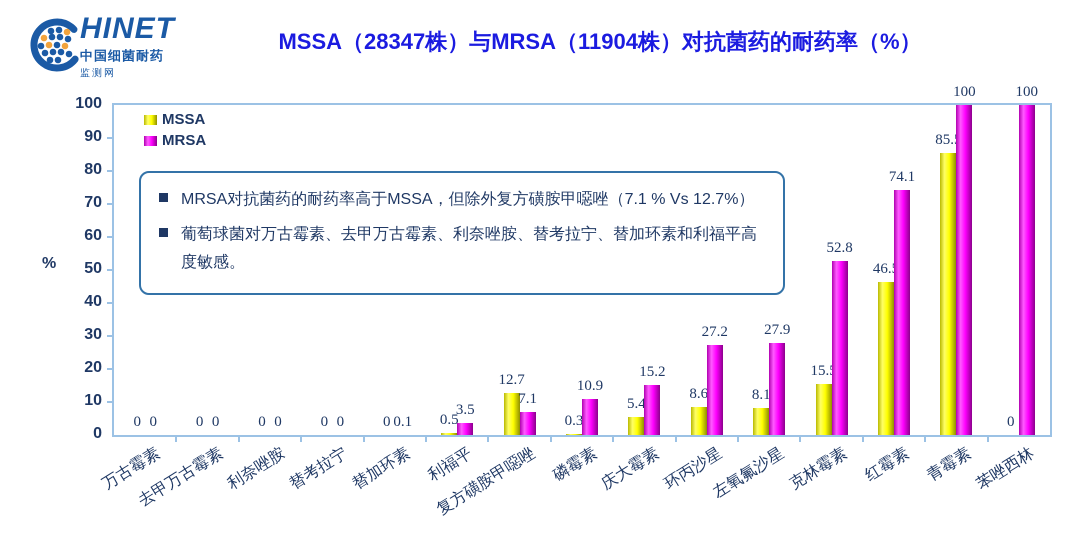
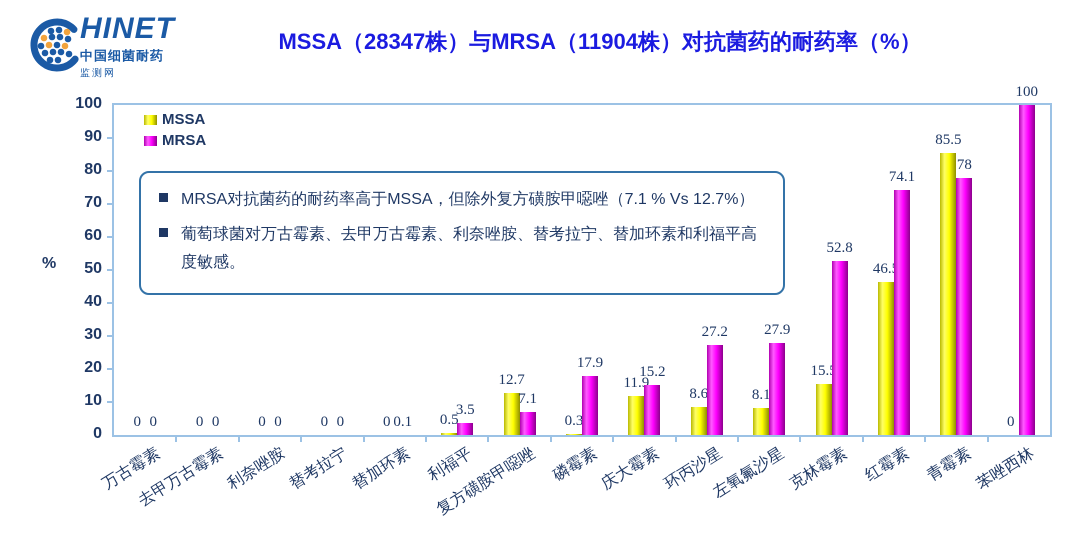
MRSA/磷霉素: 10.9 -> 17.9
MSSA/庆大霉素: 5.4 -> 11.9
MRSA/青霉素: 100 -> 78
